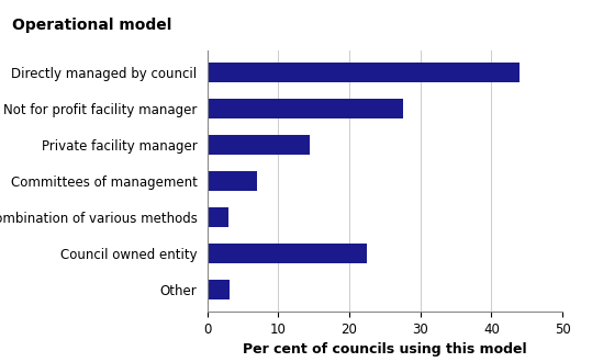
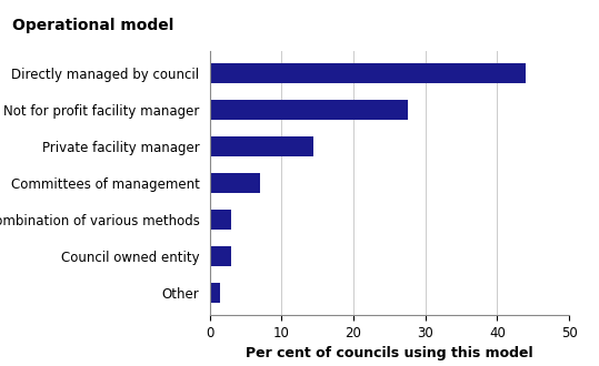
Council owned entity: 22.4 -> 3.0
Other: 3.2 -> 1.5
